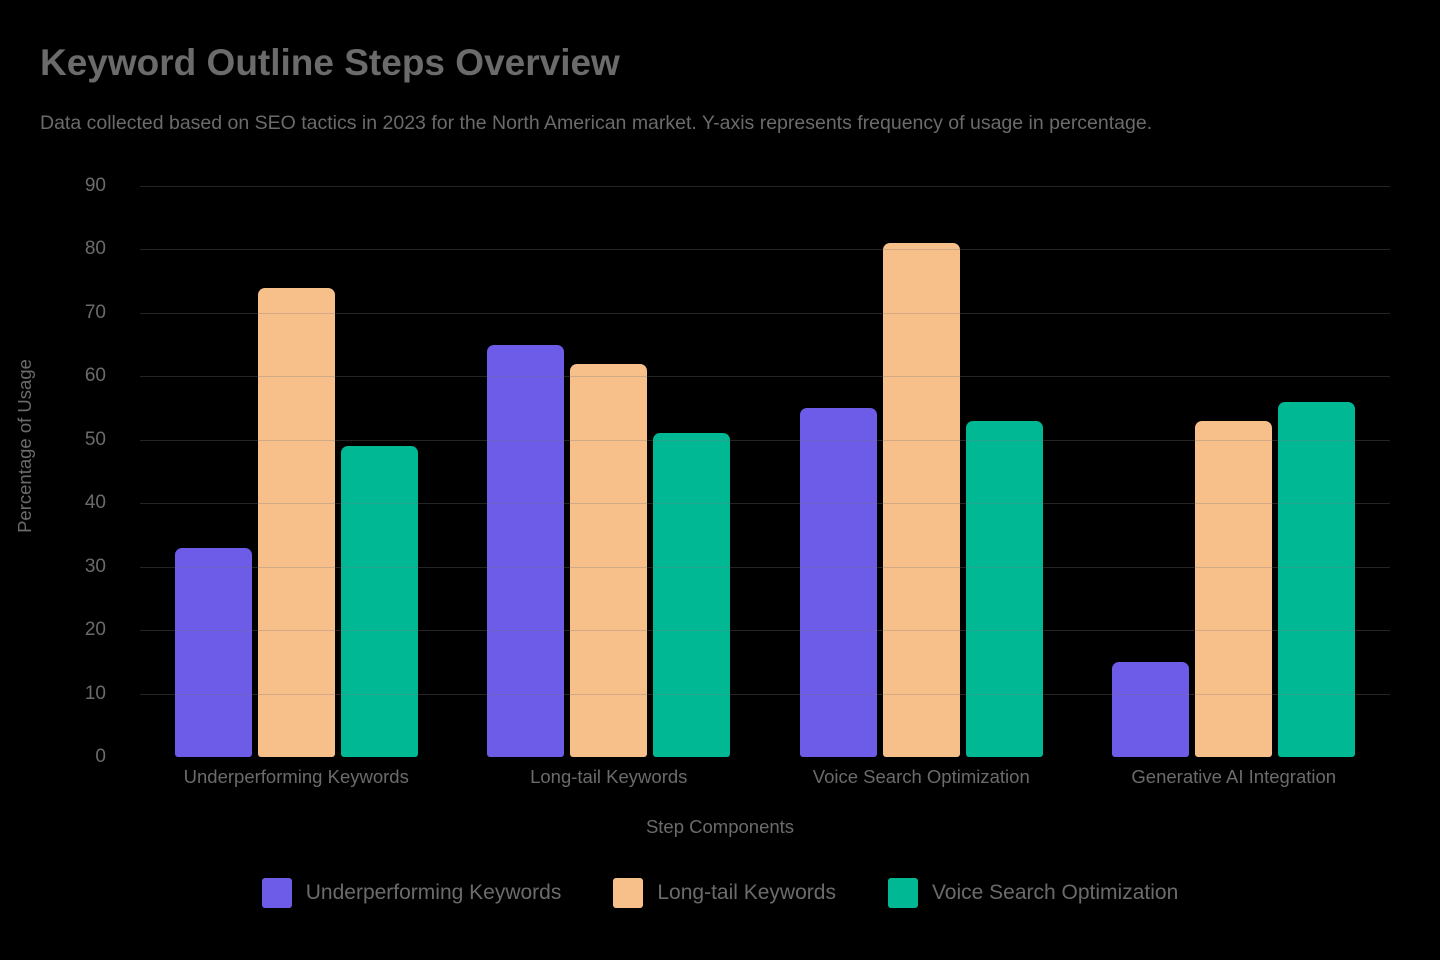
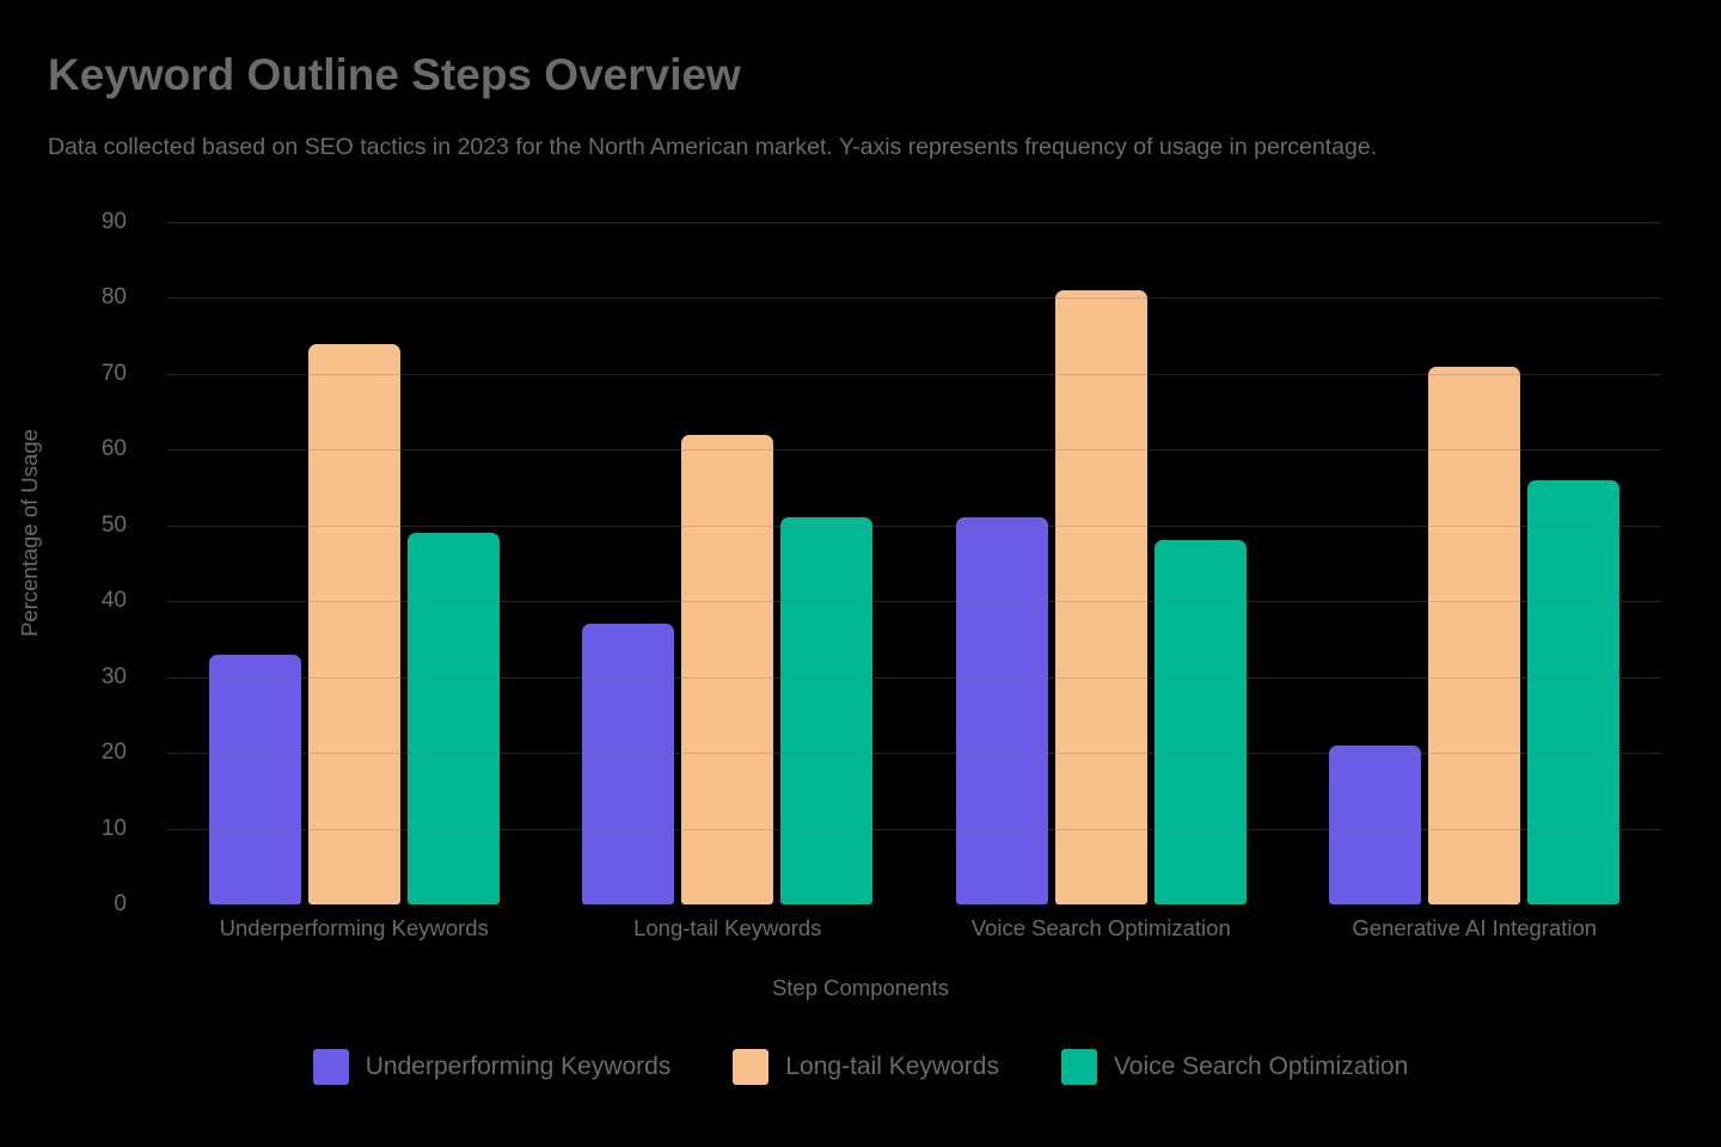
Underperforming Keywords/Long-tail Keywords: 65 -> 37
Underperforming Keywords/Voice Search Optimization: 55 -> 51
Voice Search Optimization/Voice Search Optimization: 53 -> 48
Underperforming Keywords/Generative AI Integration: 15 -> 21
Long-tail Keywords/Generative AI Integration: 53 -> 71
